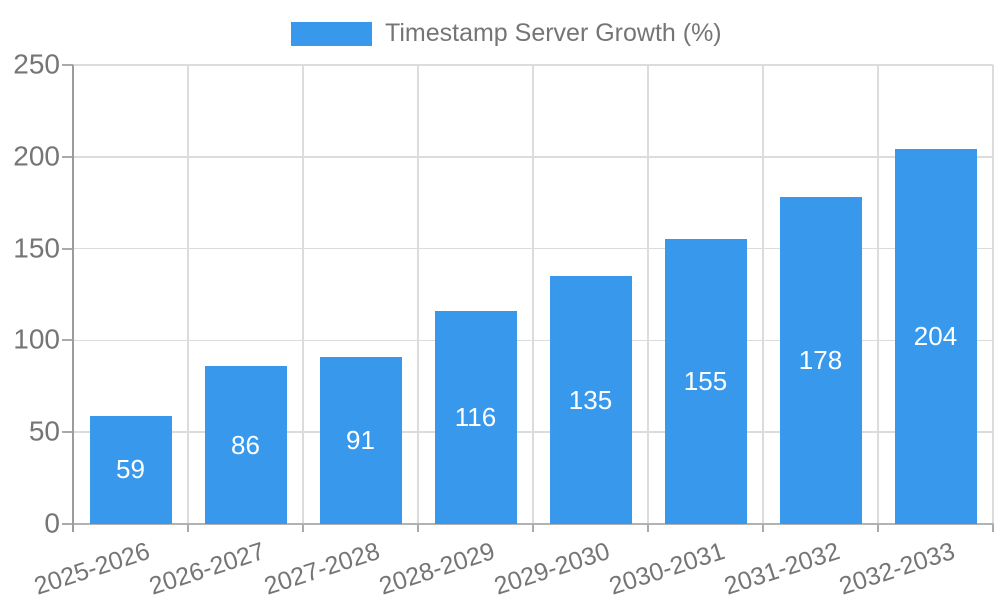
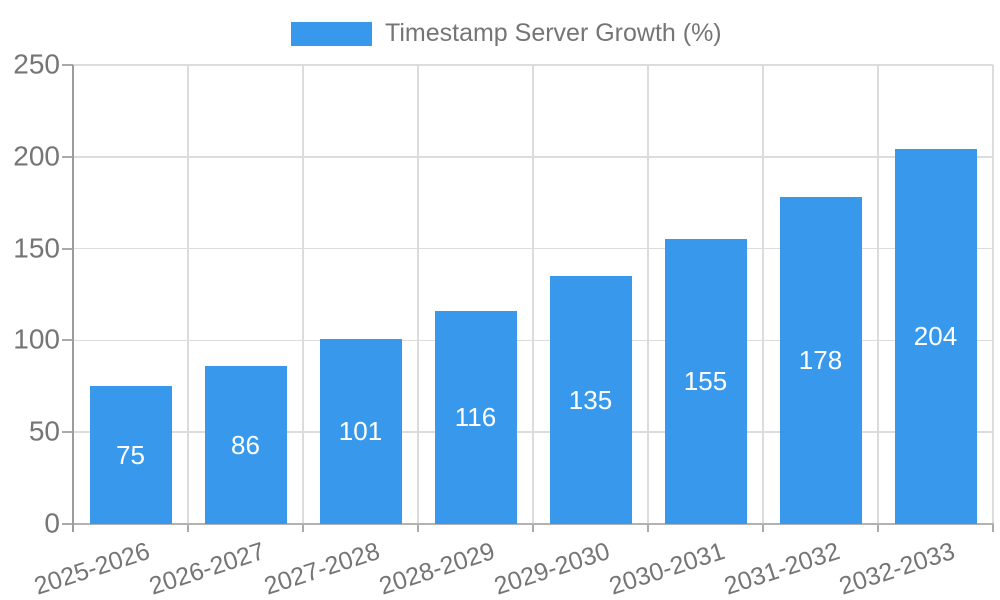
2025-2026: 59 -> 75
2027-2028: 91 -> 101
